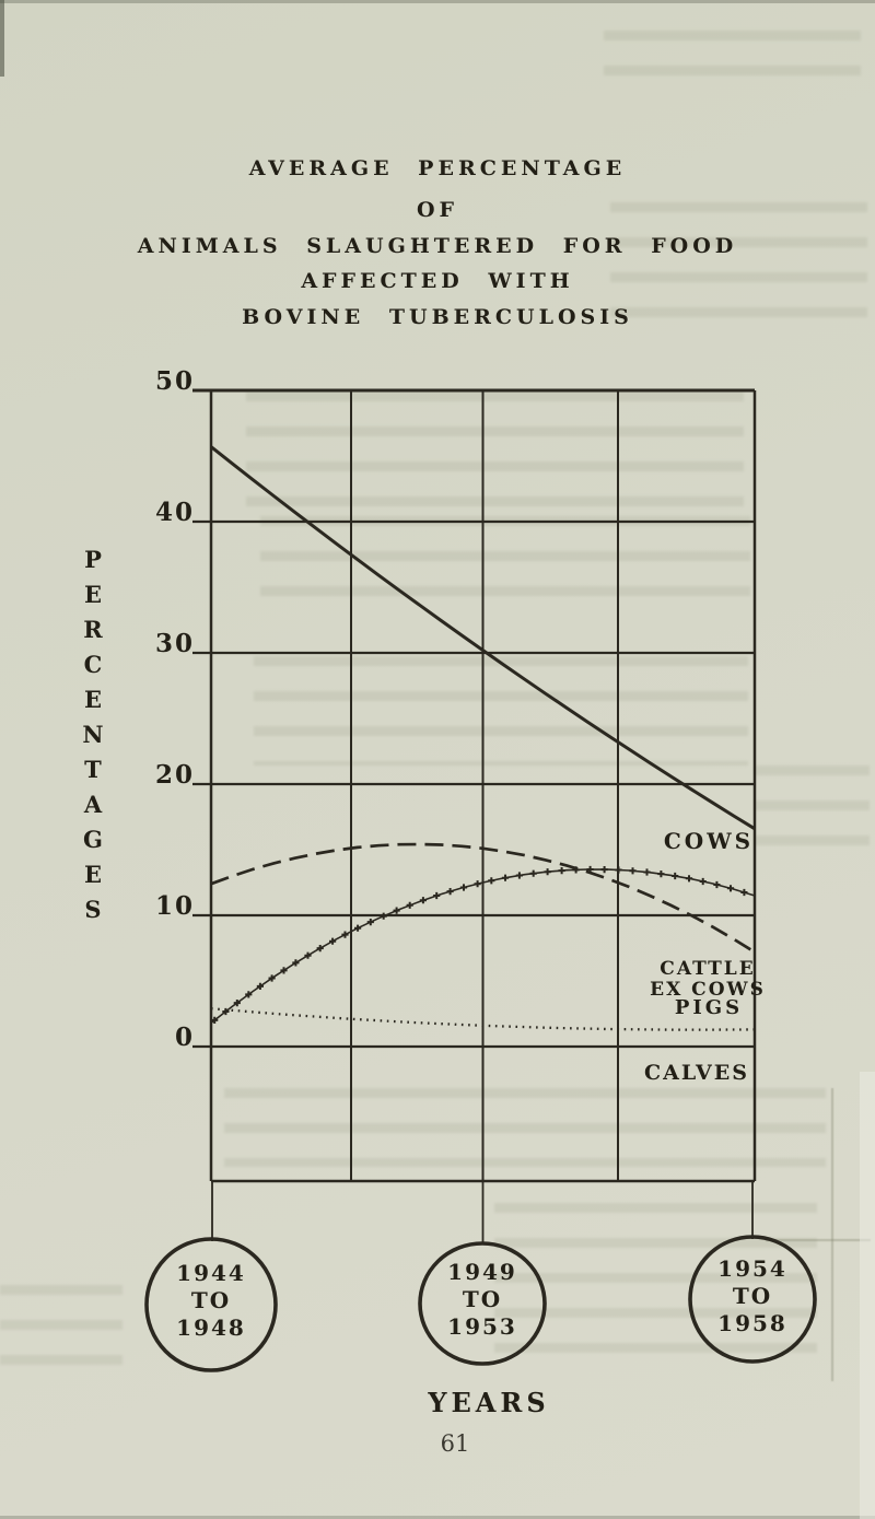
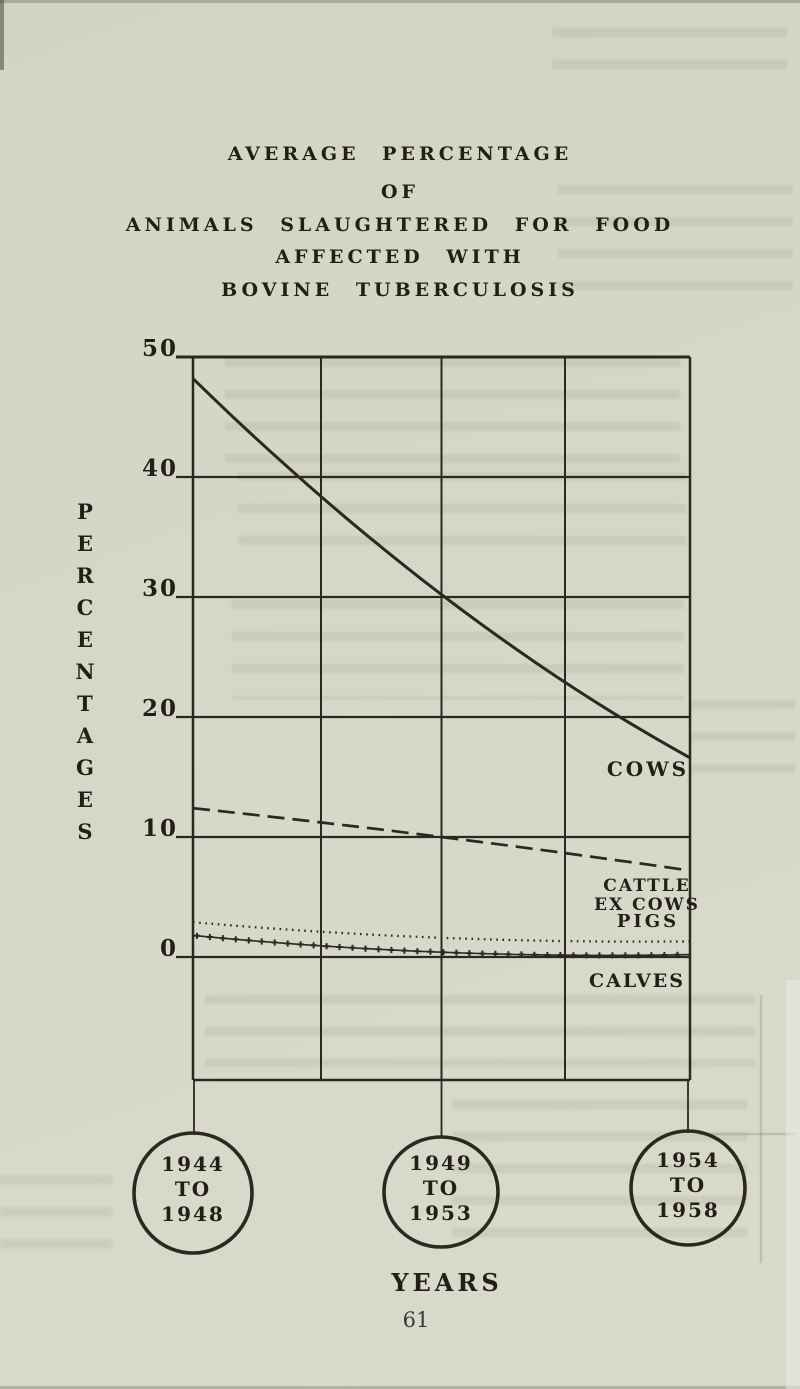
COWS/1944 TO 1948: 45.7 -> 48.2
CATTLE EX COWS/1949 TO 1953: 15.1 -> 10.0
CALVES/1949 TO 1953: 12.5 -> 0.4
CALVES/1954 TO 1958: 11.5 -> 0.2
